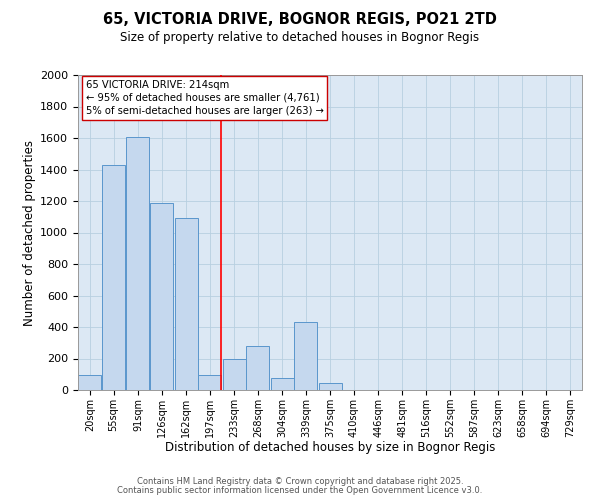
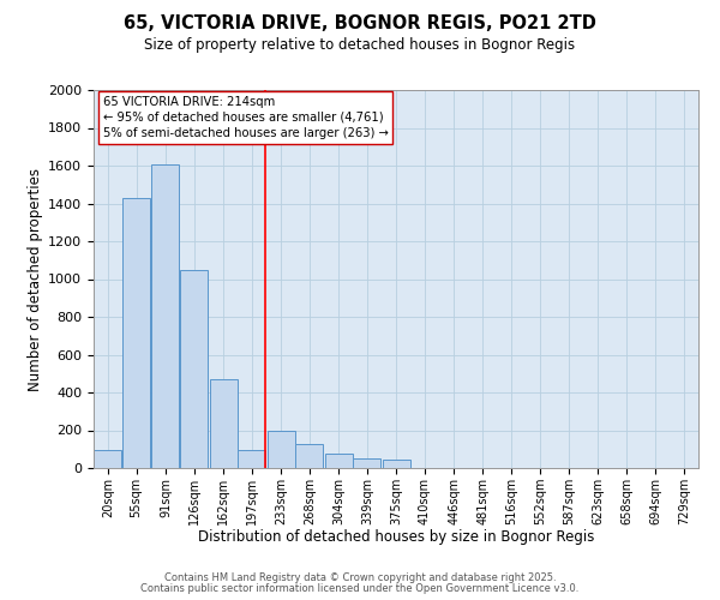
126sqm: 1190 -> 1050
162sqm: 1090 -> 470
268sqm: 280 -> 120
339sqm: 430 -> 50
